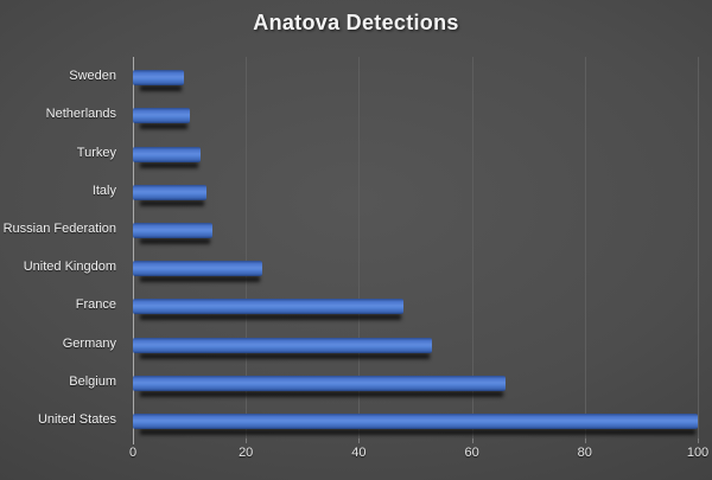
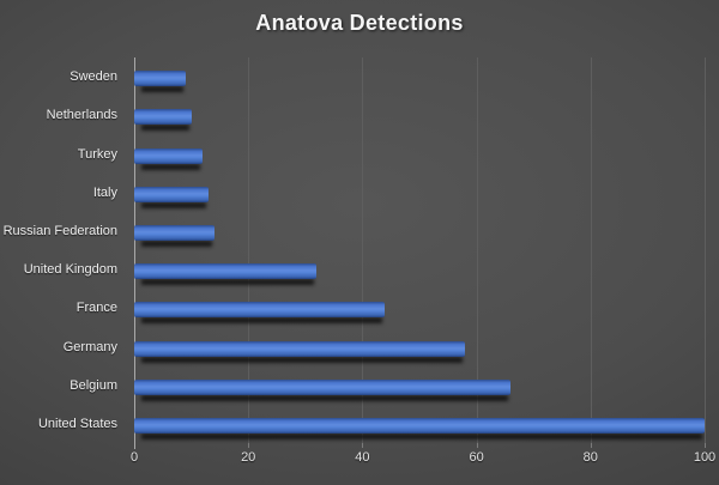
United Kingdom: 23 -> 32
France: 48 -> 44
Germany: 53 -> 58
